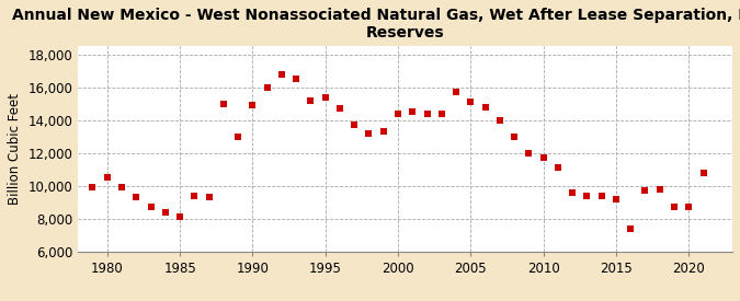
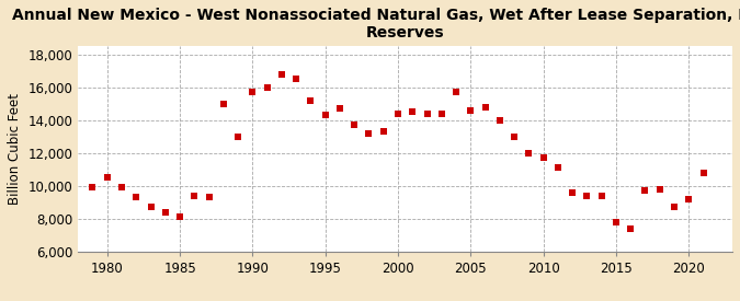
1990: 14,900 -> 15,700
1995: 15,400 -> 14,300
2005: 15,100 -> 14,600
2015: 9,200 -> 7,800
2020: 8,700 -> 9,200
